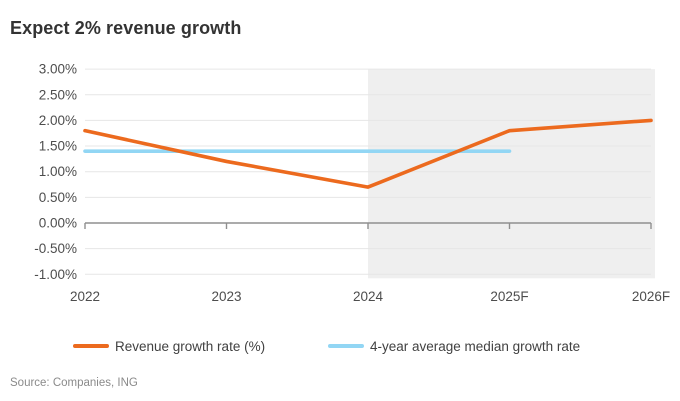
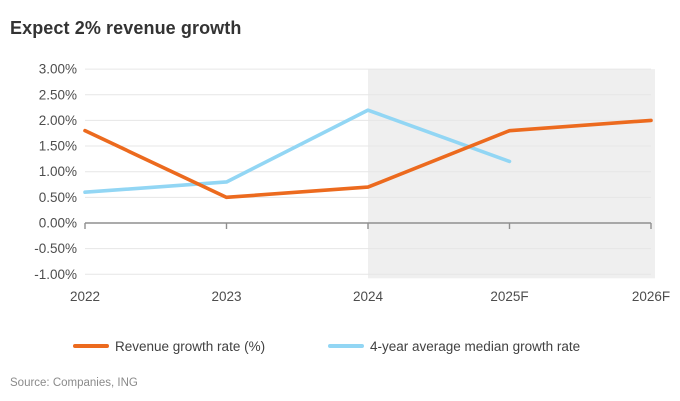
4-year average median growth rate/2022: 1.4% -> 0.6%
Revenue growth rate (%)/2023: 1.2% -> 0.5%
4-year average median growth rate/2023: 1.4% -> 0.8%
4-year average median growth rate/2024: 1.4% -> 2.2%
4-year average median growth rate/2025F: 1.4% -> 1.2%
